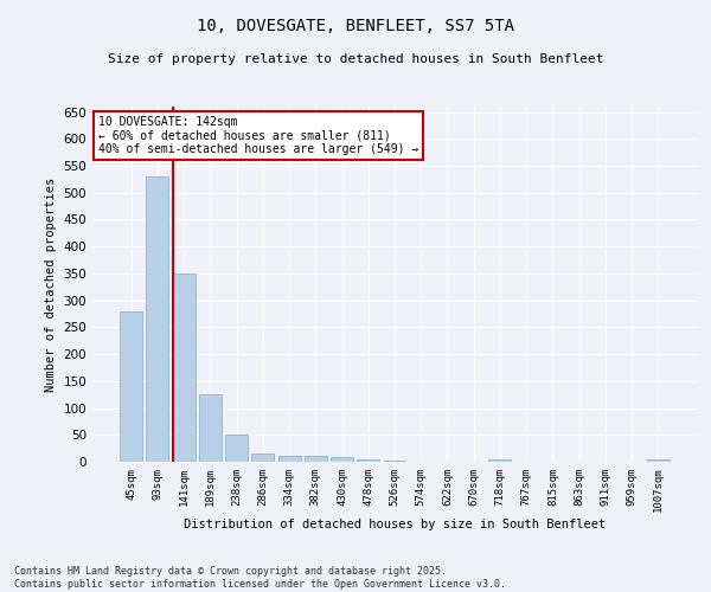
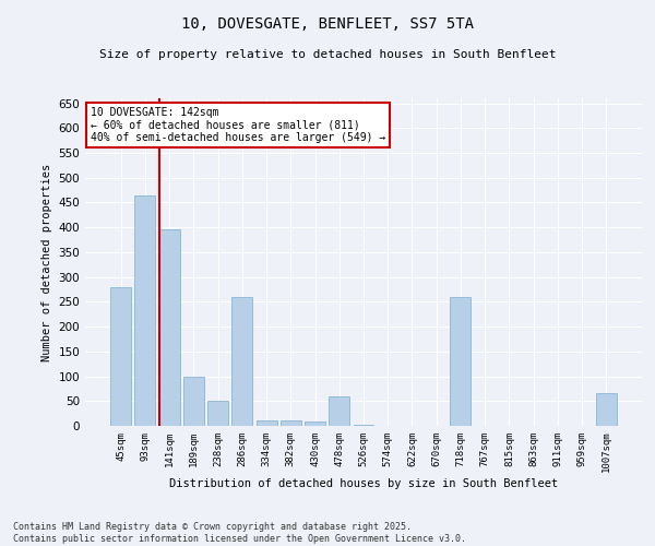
93sqm: 530 -> 465
141sqm: 350 -> 395
189sqm: 125 -> 100
286sqm: 15 -> 260
478sqm: 5 -> 60
718sqm: 5 -> 260
1007sqm: 4 -> 65
